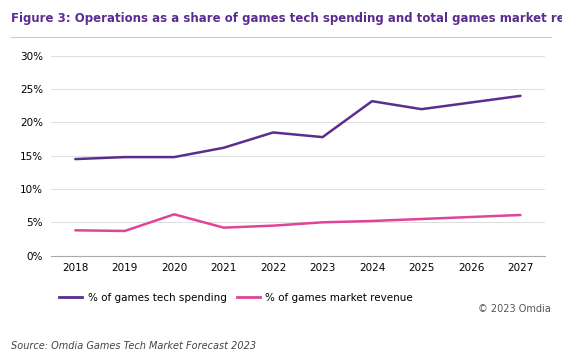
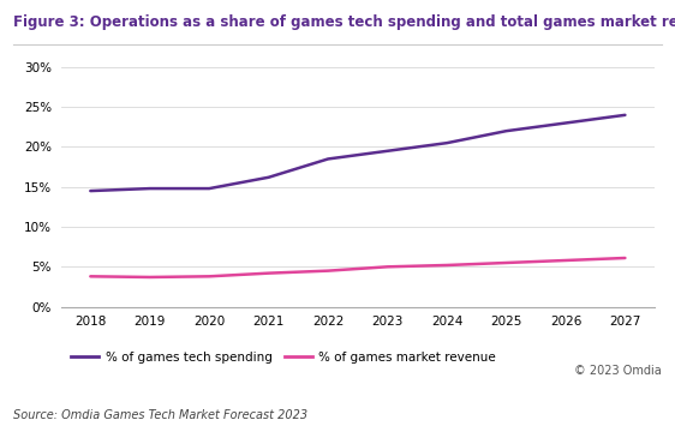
% of games market revenue/2020: 6.2% -> 3.8%
% of games tech spending/2023: 17.8% -> 19.5%
% of games tech spending/2024: 23.2% -> 20.5%
